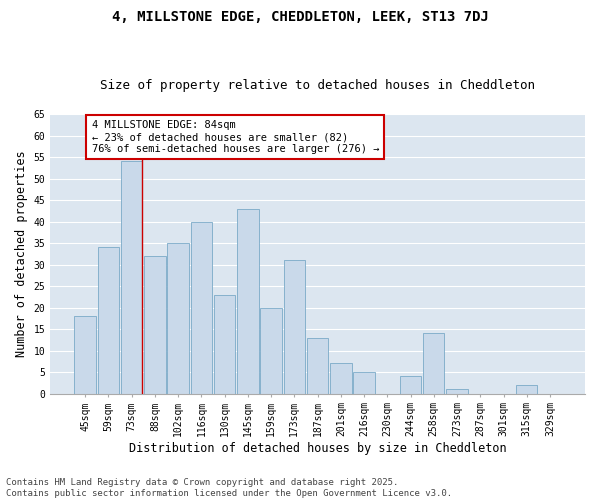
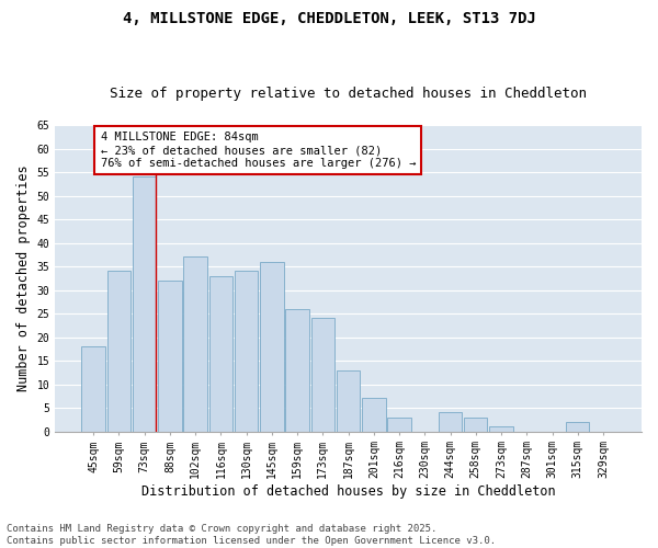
102sqm: 35 -> 37
116sqm: 40 -> 33
130sqm: 23 -> 34
145sqm: 43 -> 36
159sqm: 20 -> 26
173sqm: 31 -> 24
216sqm: 5 -> 3
258sqm: 14 -> 3
